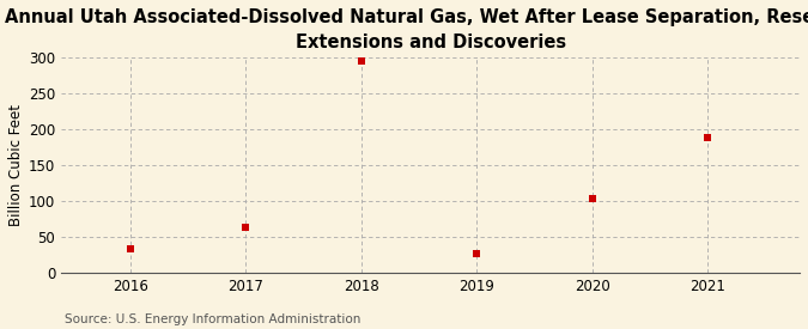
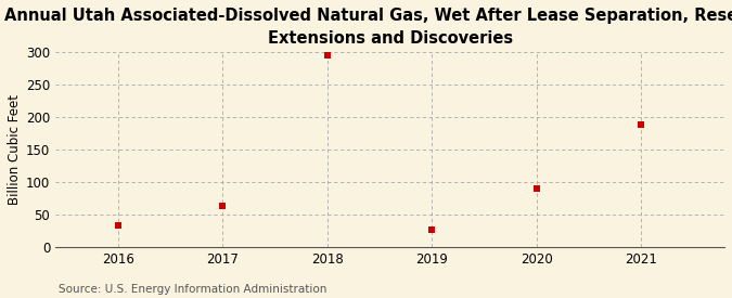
2020: 103 -> 90
